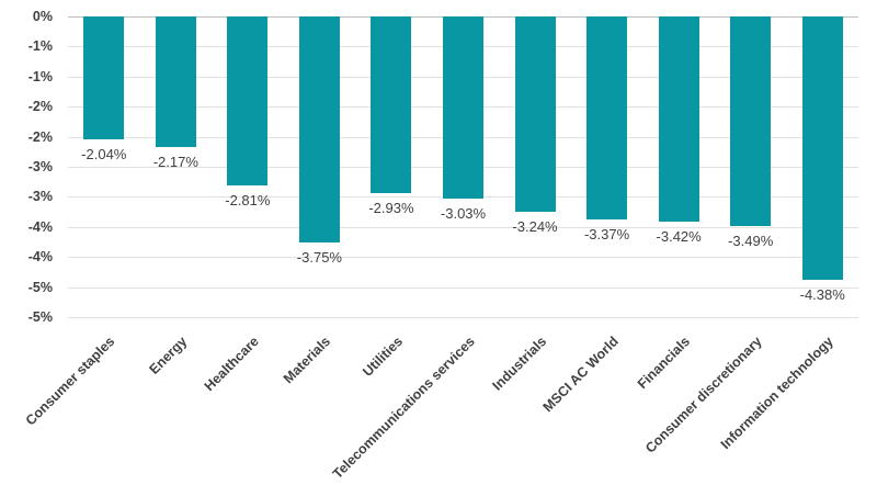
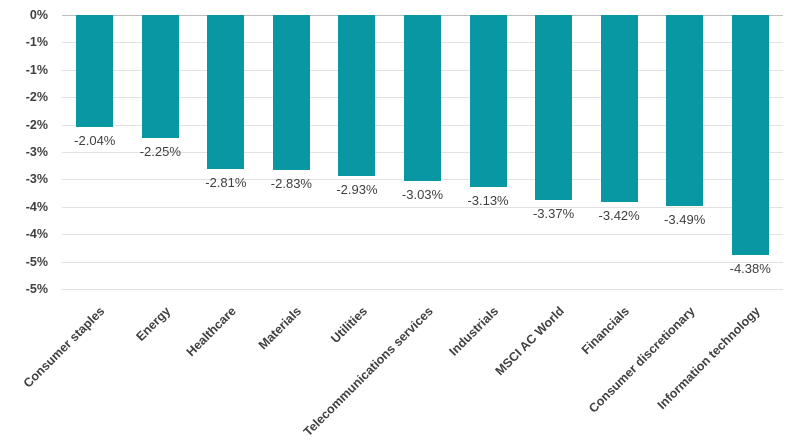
Energy: -2.17% -> -2.25%
Materials: -3.75% -> -2.83%
Industrials: -3.24% -> -3.13%
